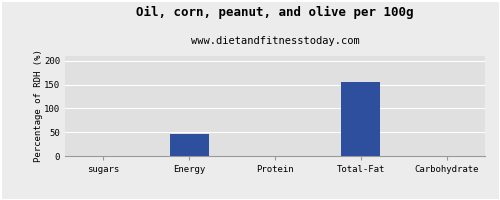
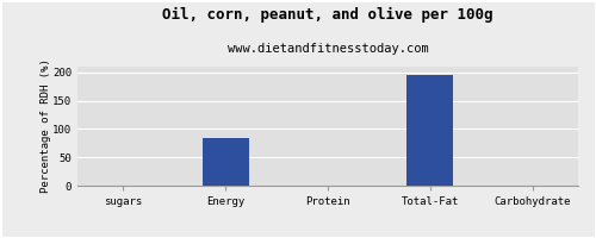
Energy: 46 -> 85
Total-Fat: 155 -> 195
